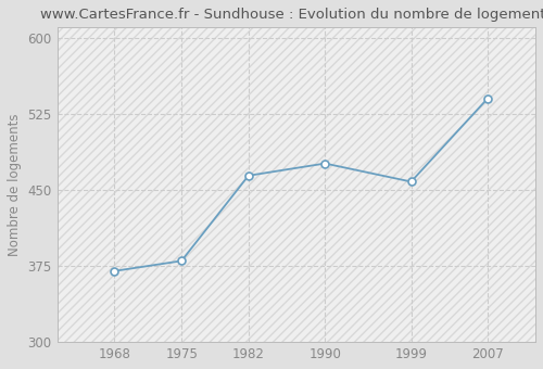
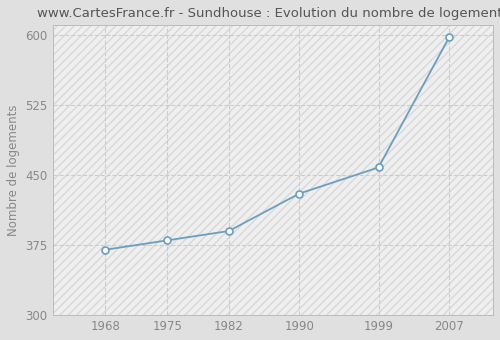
1982: 464 -> 390
1990: 476 -> 430
2007: 540 -> 597
